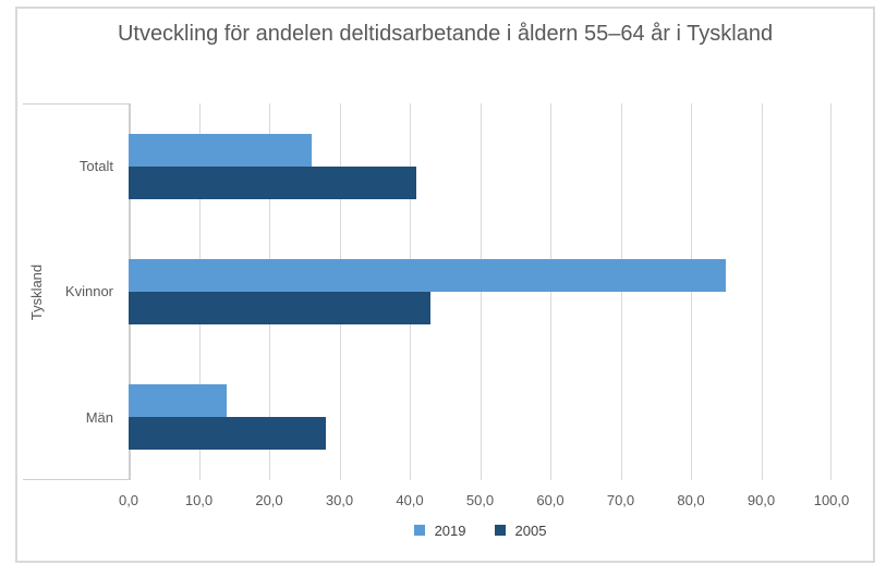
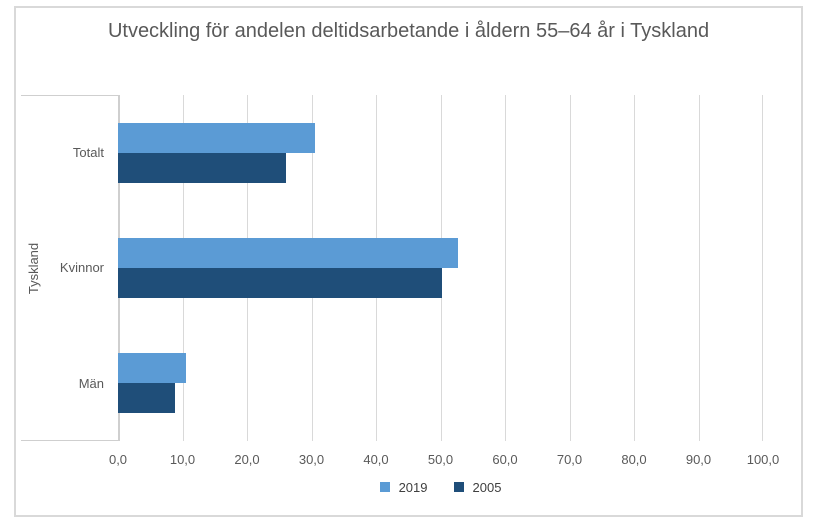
2019/Totalt: 26 -> 31
2005/Totalt: 41 -> 26
2019/Kvinnor: 85 -> 53
2005/Kvinnor: 43 -> 50
2019/Män: 14 -> 10
2005/Män: 28 -> 9
